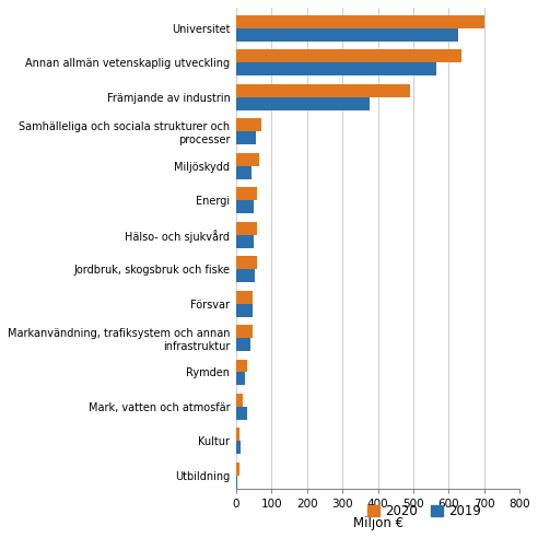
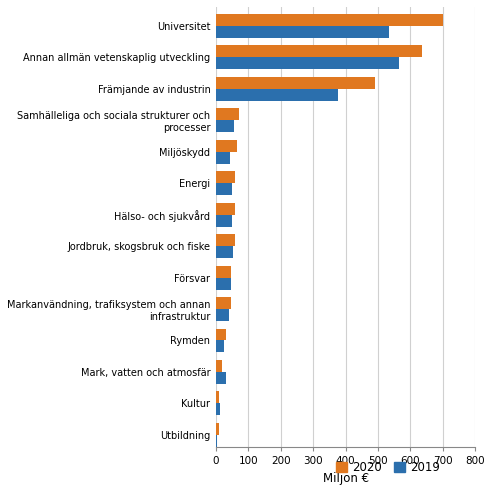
2019/Universitet: 625 -> 535
